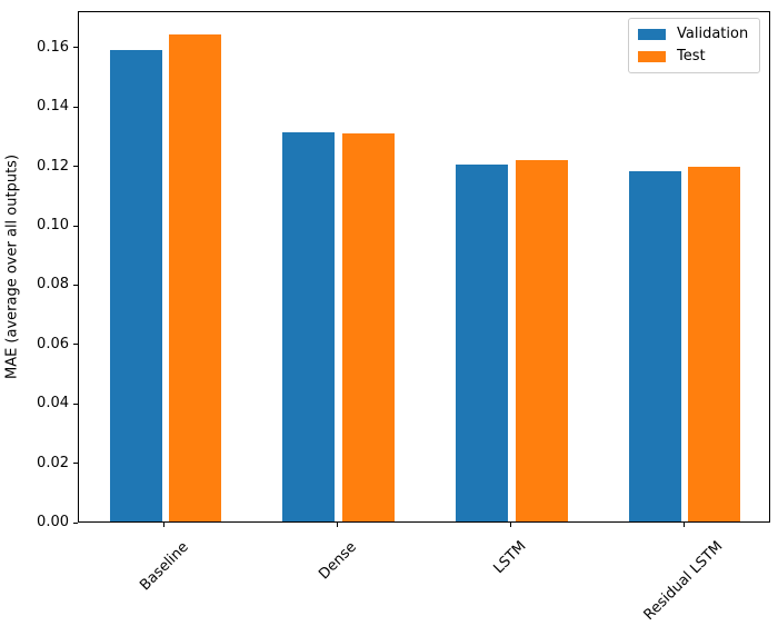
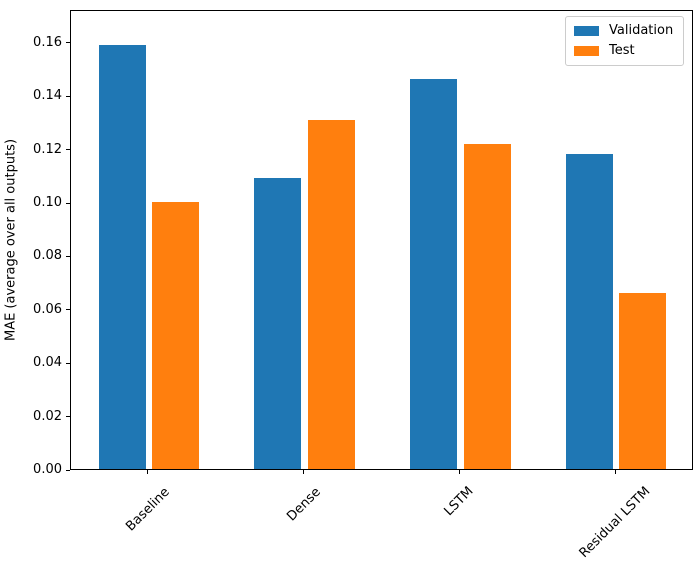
Test/Baseline: 0.164 -> 0.100
Validation/Dense: 0.131 -> 0.109
Validation/LSTM: 0.120 -> 0.146
Test/Residual LSTM: 0.119 -> 0.066
